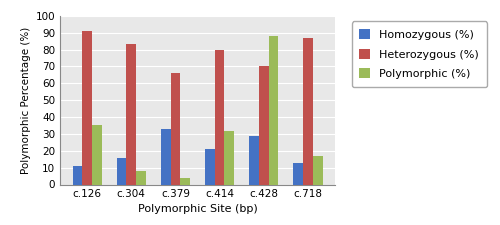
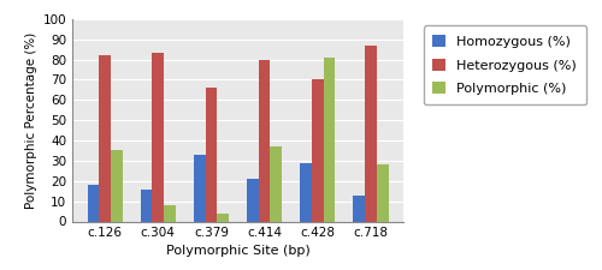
Homozygous (%)/c.126: 11 -> 18
Heterozygous (%)/c.126: 91 -> 82
Polymorphic (%)/c.414: 32 -> 37
Polymorphic (%)/c.428: 88 -> 81
Polymorphic (%)/c.718: 17 -> 28
